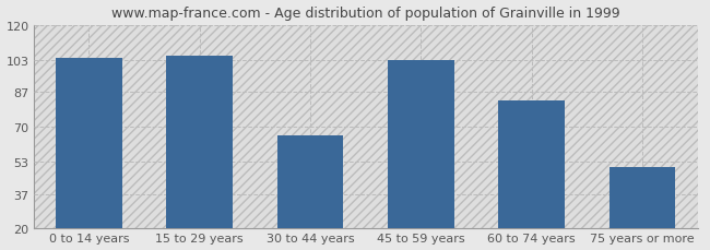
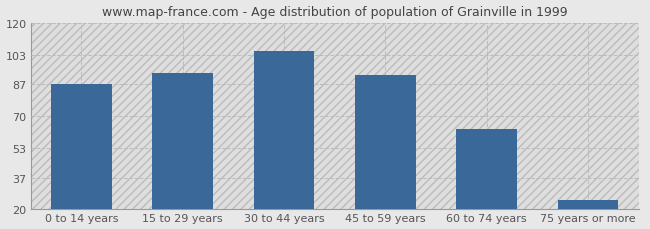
0 to 14 years: 104 -> 87
15 to 29 years: 105 -> 93
30 to 44 years: 66 -> 105
45 to 59 years: 103 -> 92
60 to 74 years: 83 -> 63
75 years or more: 50 -> 25
